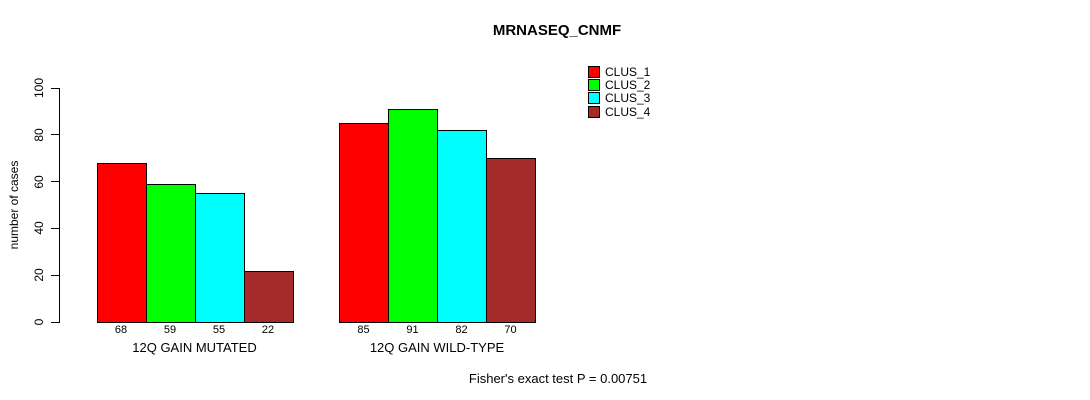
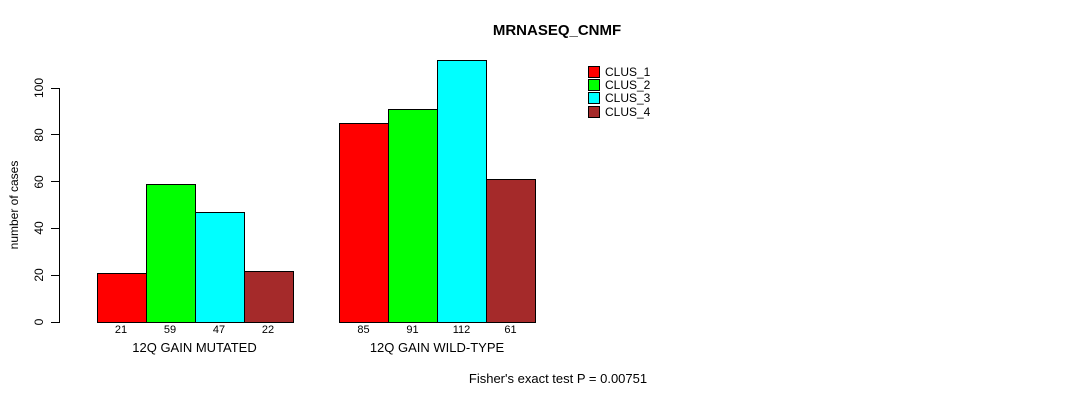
CLUS_1/12Q GAIN MUTATED: 68 -> 21
CLUS_3/12Q GAIN MUTATED: 55 -> 47
CLUS_3/12Q GAIN WILD-TYPE: 82 -> 112
CLUS_4/12Q GAIN WILD-TYPE: 70 -> 61
